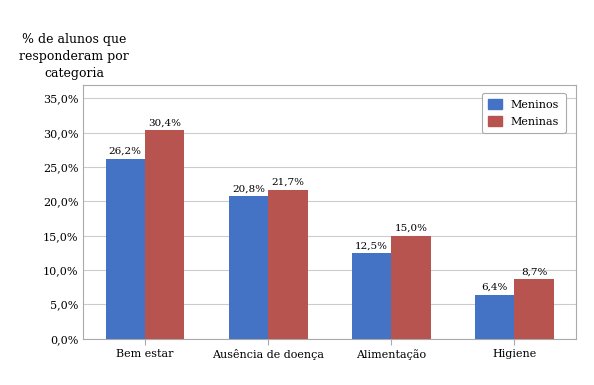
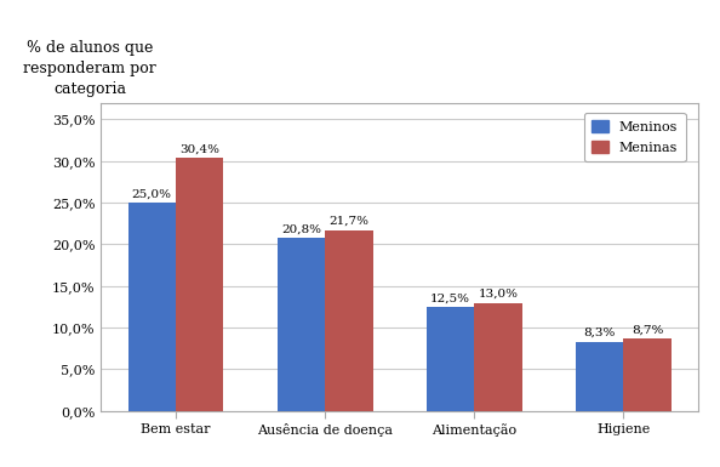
Meninos/Bem estar: 26,2% -> 25,0%
Meninas/Alimentação: 15,0% -> 13,0%
Meninos/Higiene: 6,4% -> 8,3%
